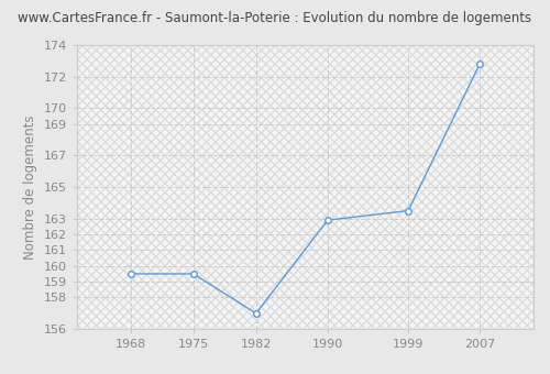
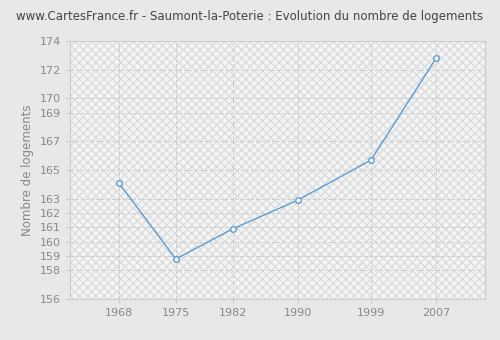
1968: 159.5 -> 164.1
1975: 159.5 -> 158.8
1982: 157.0 -> 160.9
1999: 163.5 -> 165.7
